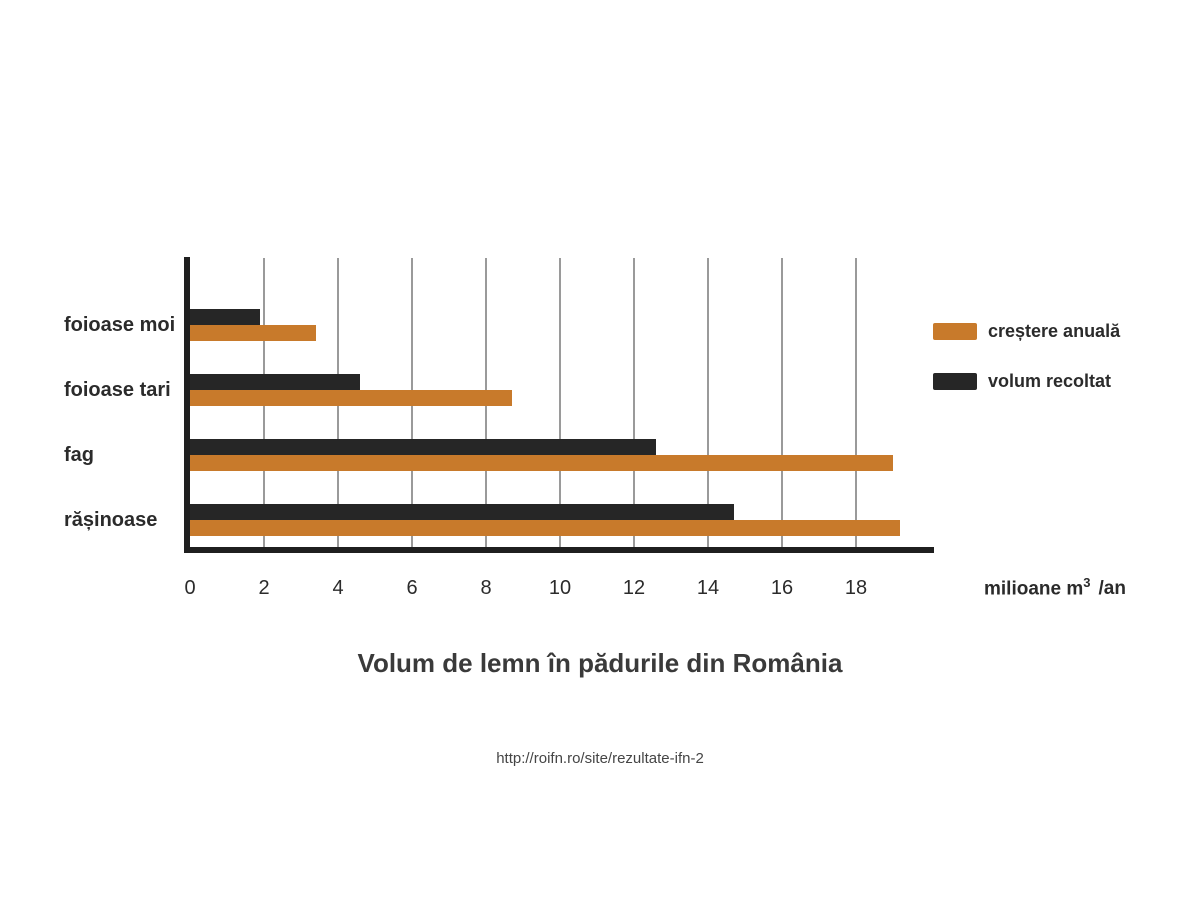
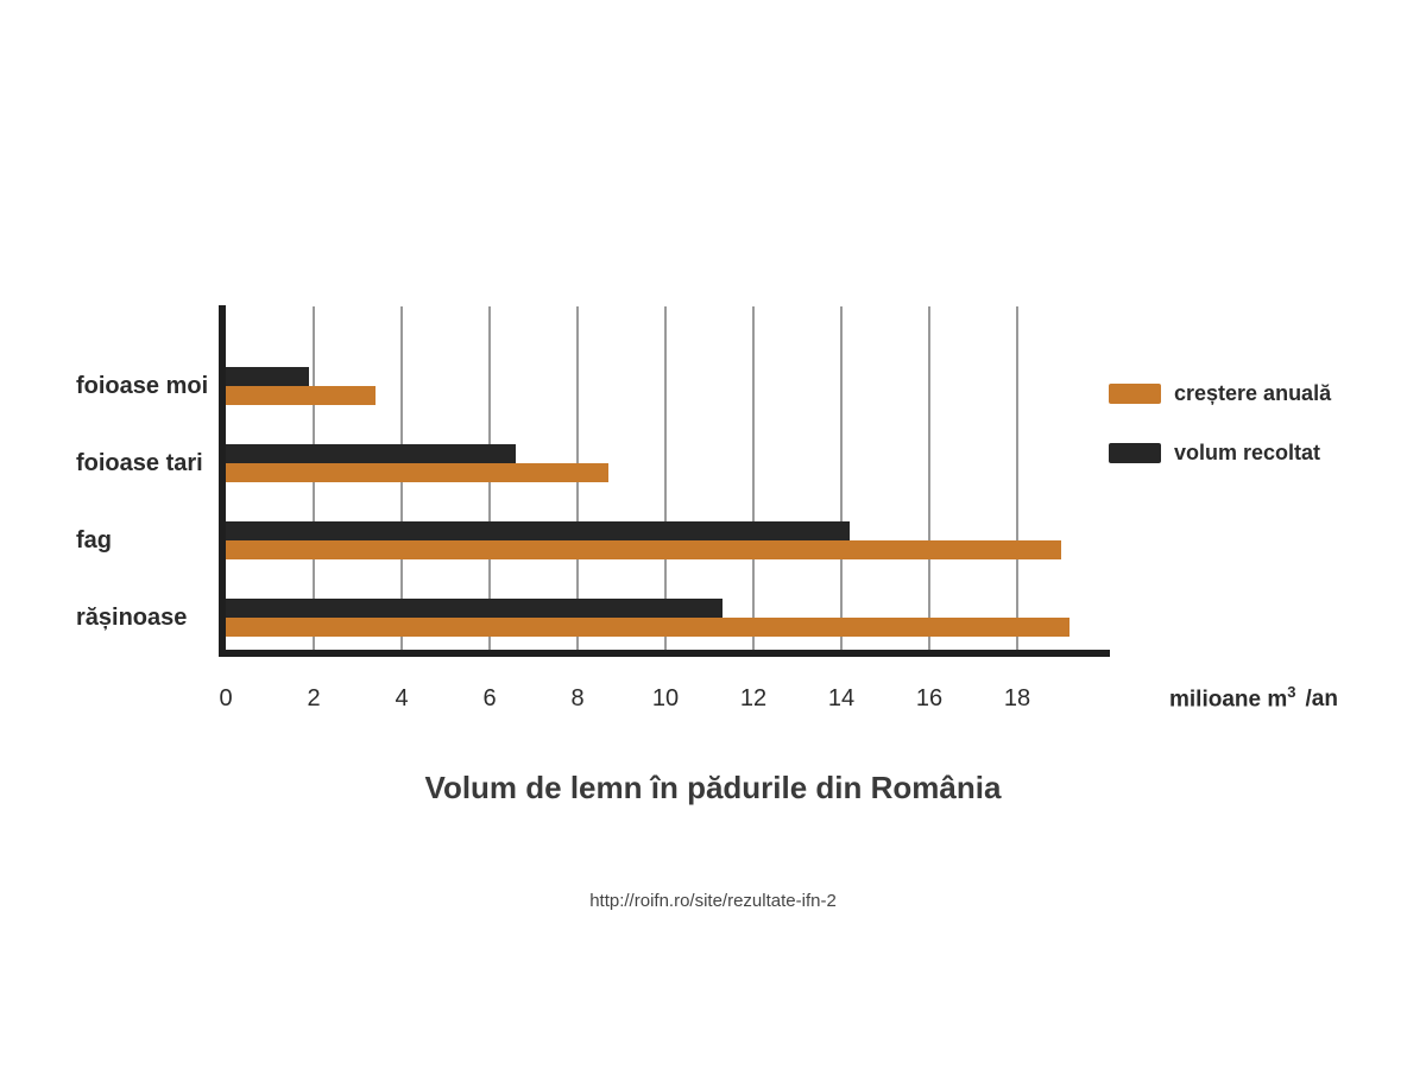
volum recoltat/foioase tari: 4.6 -> 6.6
volum recoltat/fag: 12.6 -> 14.2
volum recoltat/rășinoase: 14.7 -> 11.3
